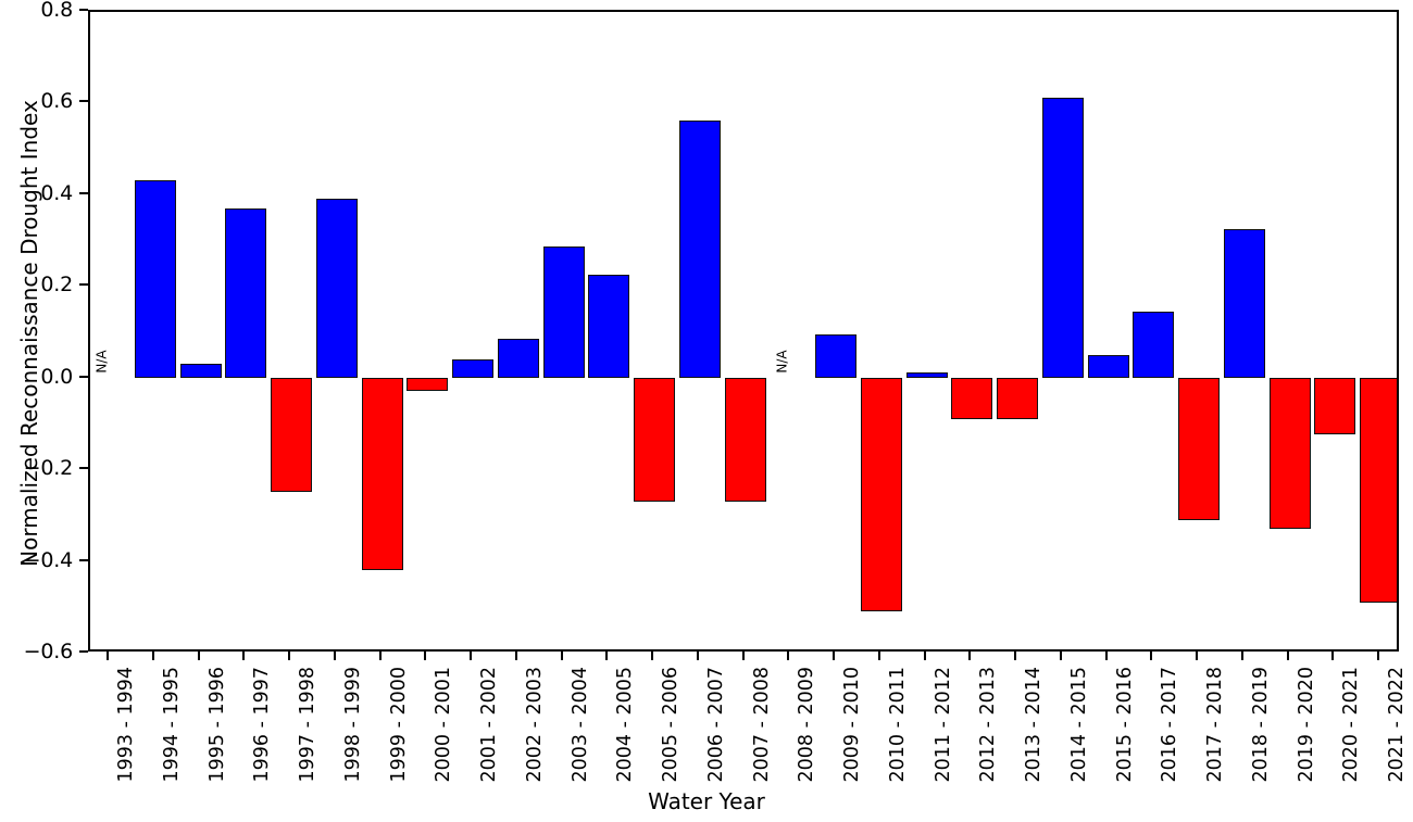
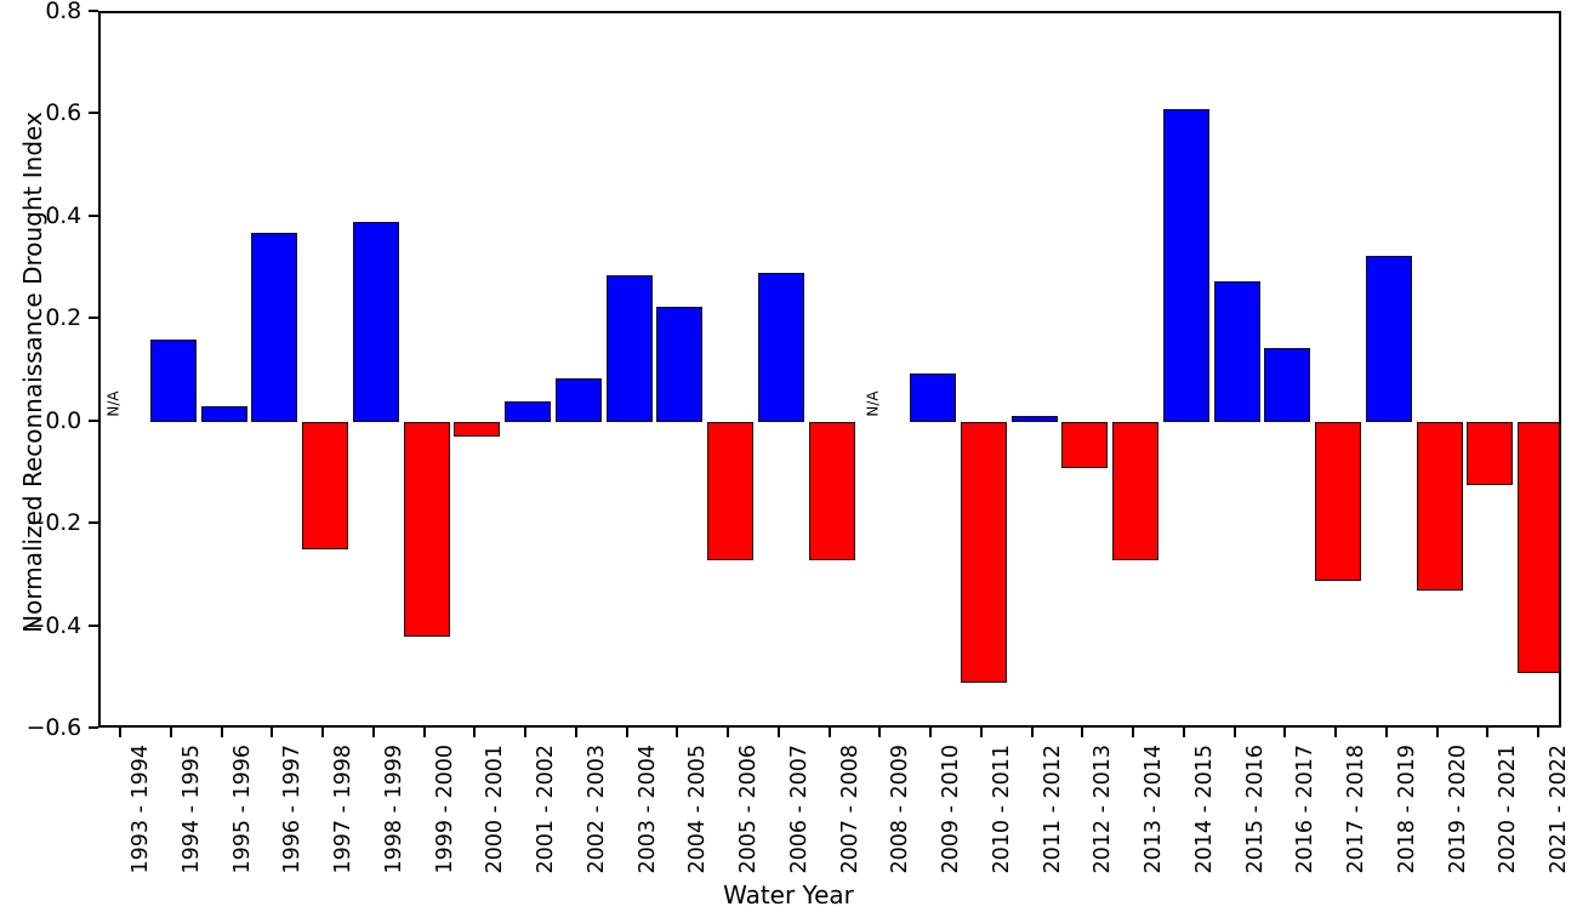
1994 - 1995: 0.43 -> 0.16
2006 - 2007: 0.56 -> 0.29
2013 - 2014: -0.09 -> -0.27
2015 - 2016: 0.05 -> 0.28
